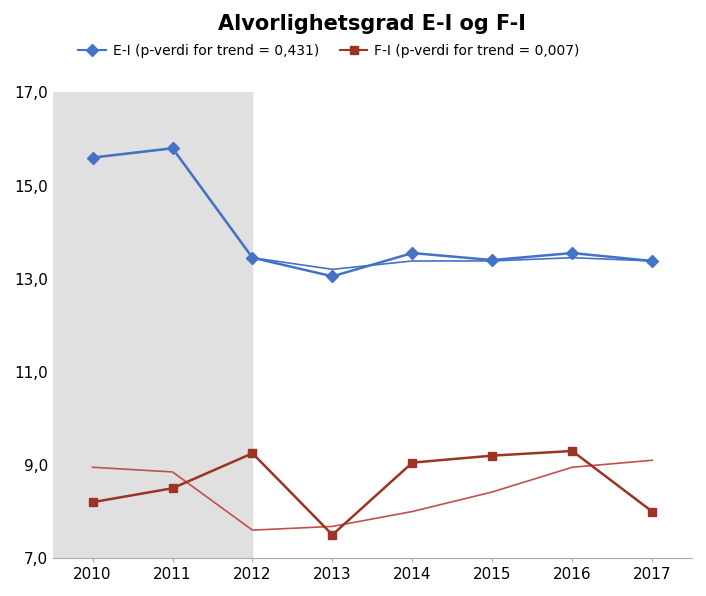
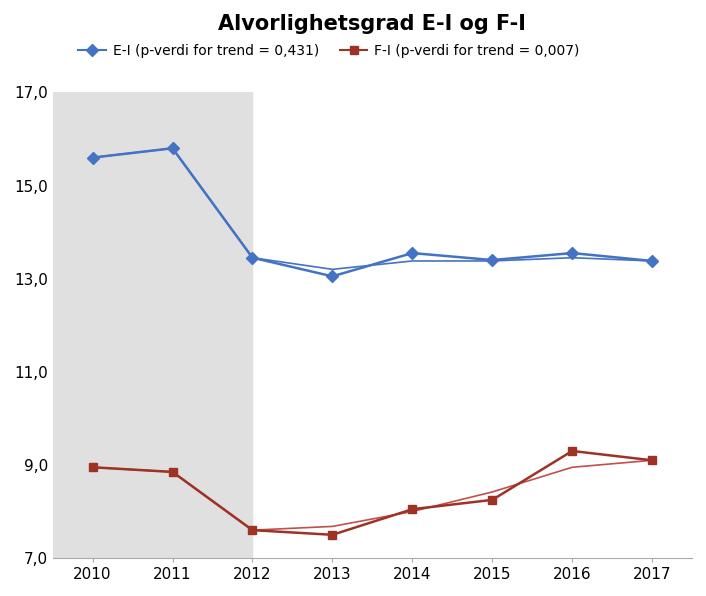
F-I (p-verdi for trend = 0,007)/2010: 8,20 -> 8,95
F-I (p-verdi for trend = 0,007)/2011: 8,50 -> 8,85
F-I (p-verdi for trend = 0,007)/2012: 9,25 -> 7,60
F-I (p-verdi for trend = 0,007)/2014: 9,05 -> 8,05
F-I (p-verdi for trend = 0,007)/2015: 9,20 -> 8,25
F-I (p-verdi for trend = 0,007)/2017: 8,00 -> 9,10
